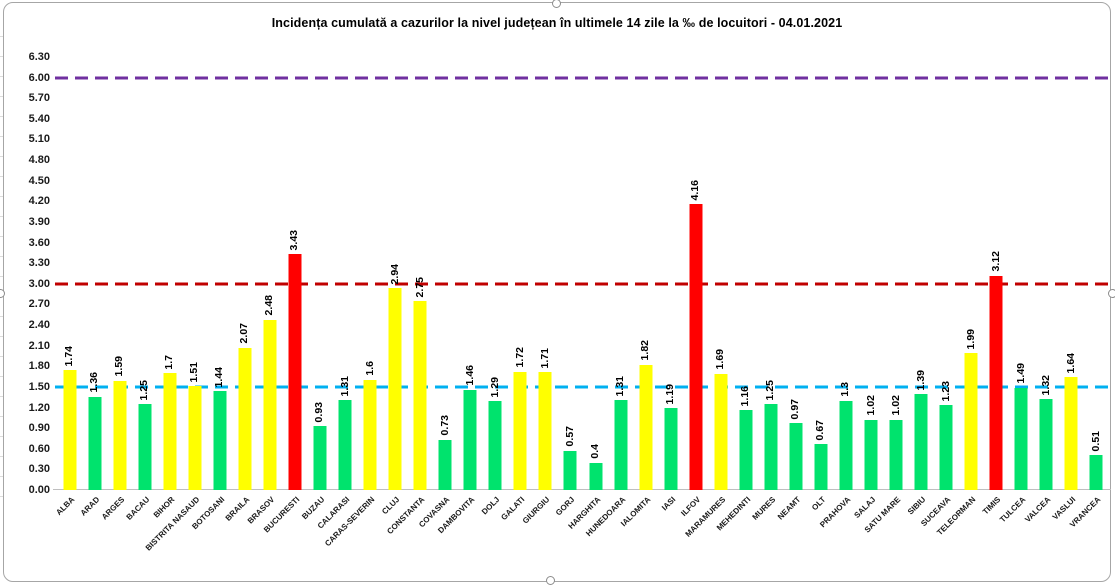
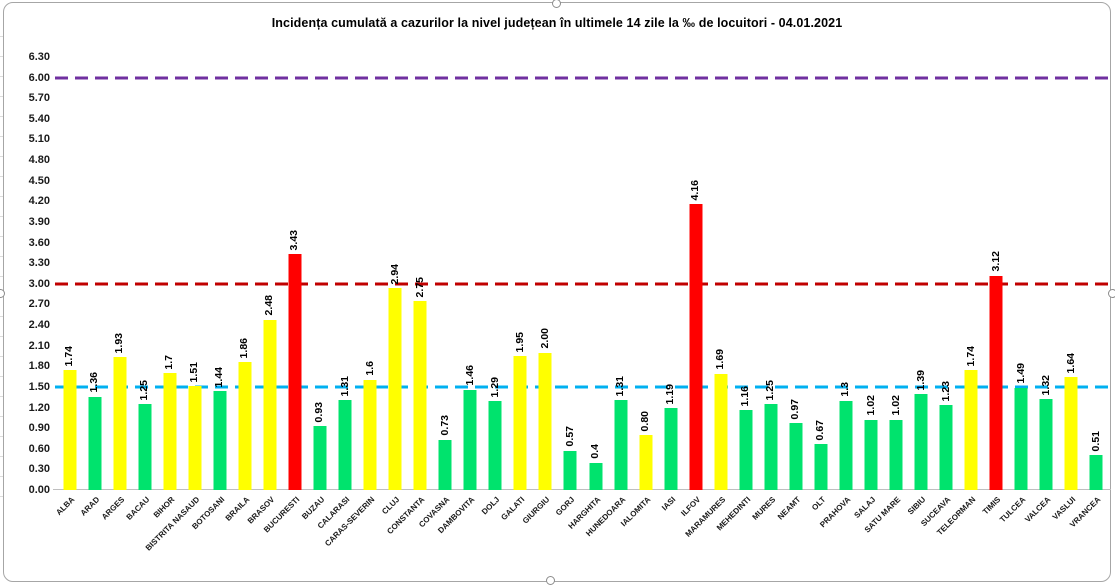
ARGES: 1.59 -> 1.93
BRAILA: 2.07 -> 1.86
GALATI: 1.72 -> 1.95
GIURGIU: 1.71 -> 2.00
IALOMITA: 1.82 -> 0.80
TELEORMAN: 1.99 -> 1.74
